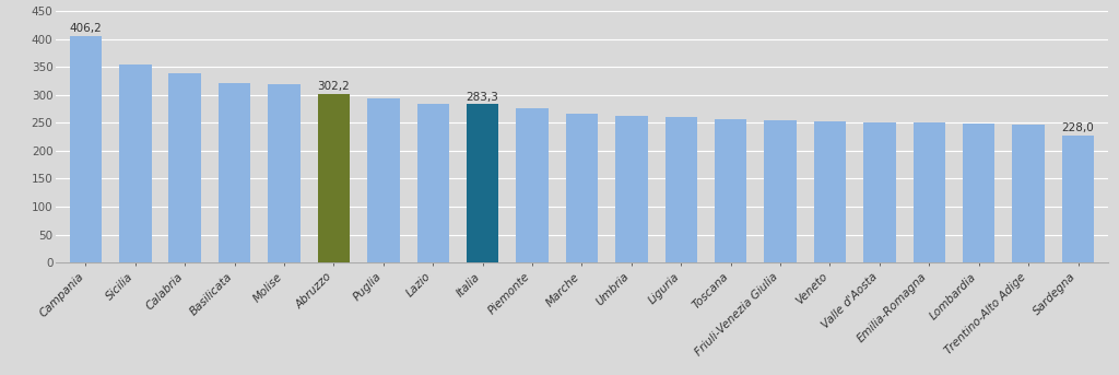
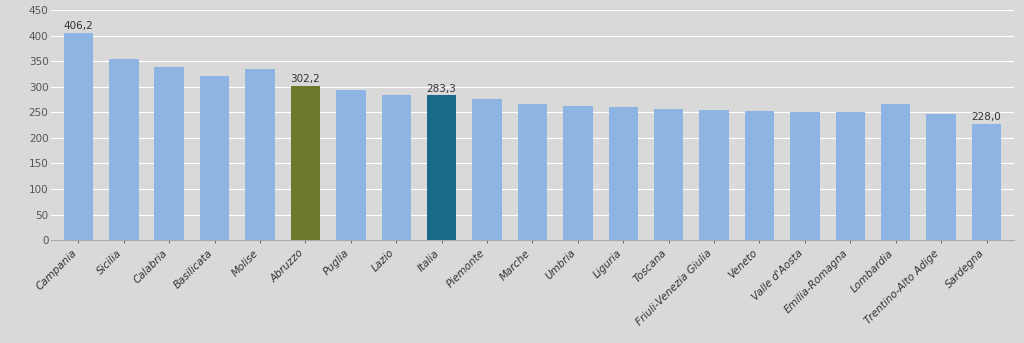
Molise: 320 -> 336
Lombardia: 249 -> 266
